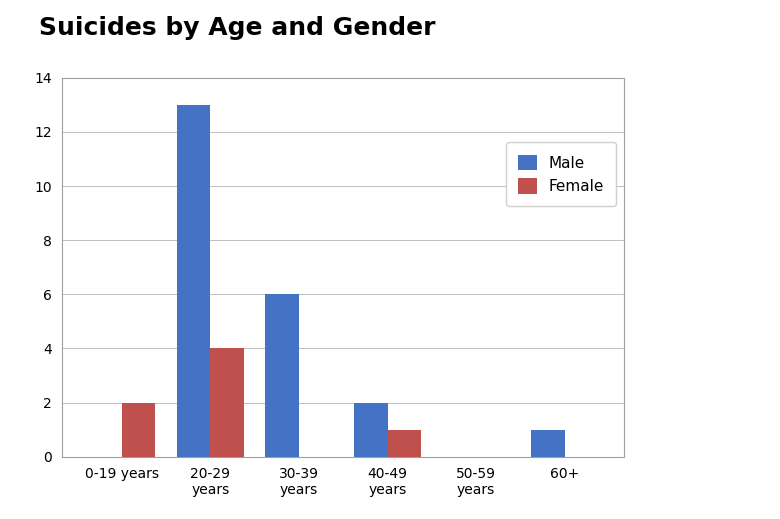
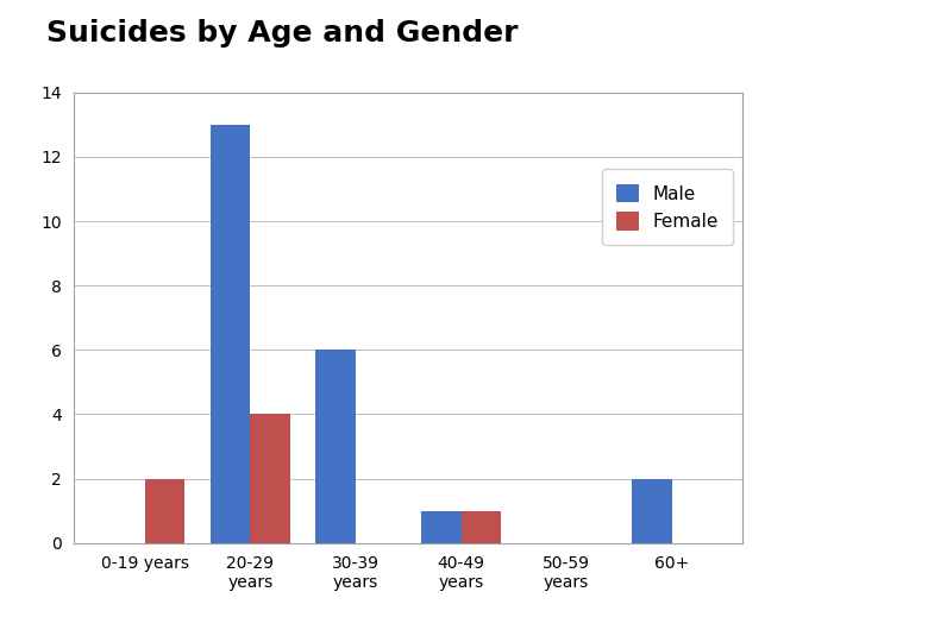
Male/40-49 years: 2 -> 1
Male/60+: 1 -> 2
